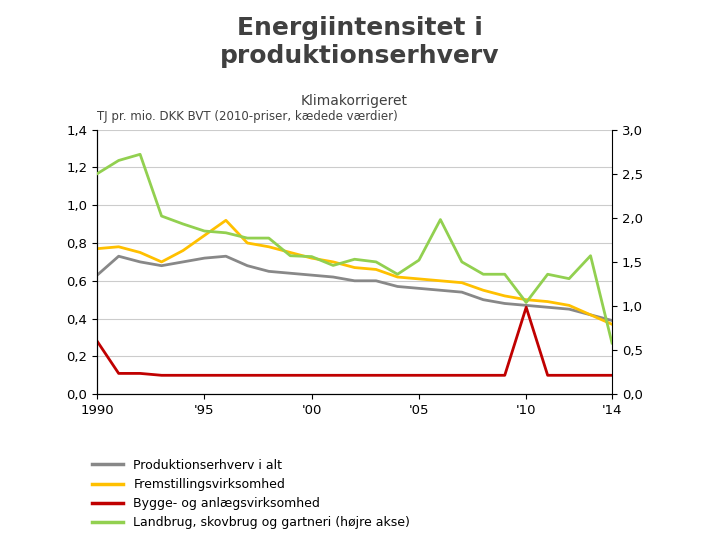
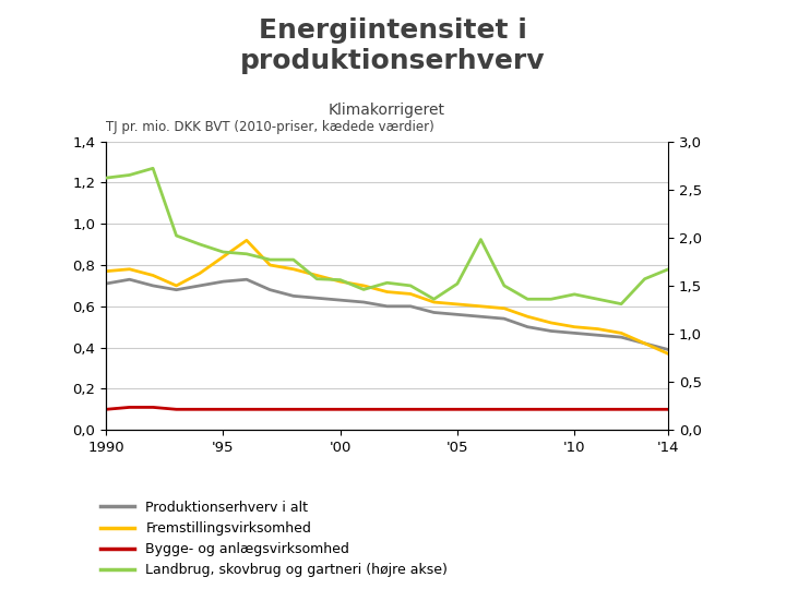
Produktionserhverv i alt/1990: 0,63 -> 0,71
Bygge- og anlægsvirksomhed/1990: 0,28 -> 0,10
Landbrug, skovbrug og gartneri (højre akse)/1990: 2,50 -> 2,62
Bygge- og anlægsvirksomhed/'10: 0,46 -> 0,10
Landbrug, skovbrug og gartneri (højre akse)/'10: 1,04 -> 1,41
Landbrug, skovbrug og gartneri (højre akse)/'14: 0,58 -> 1,67
